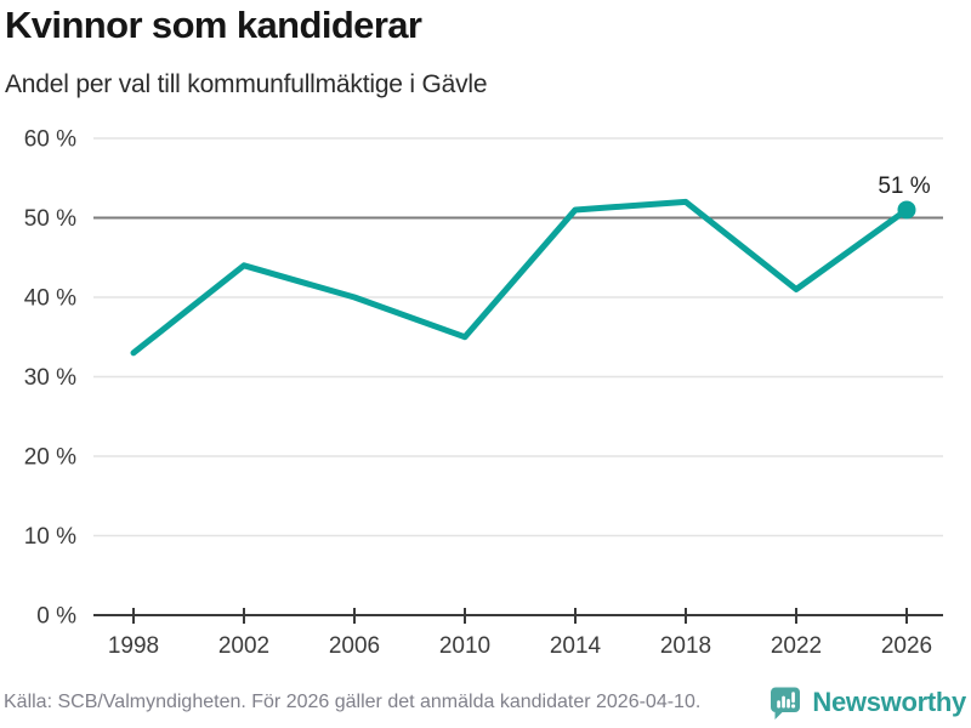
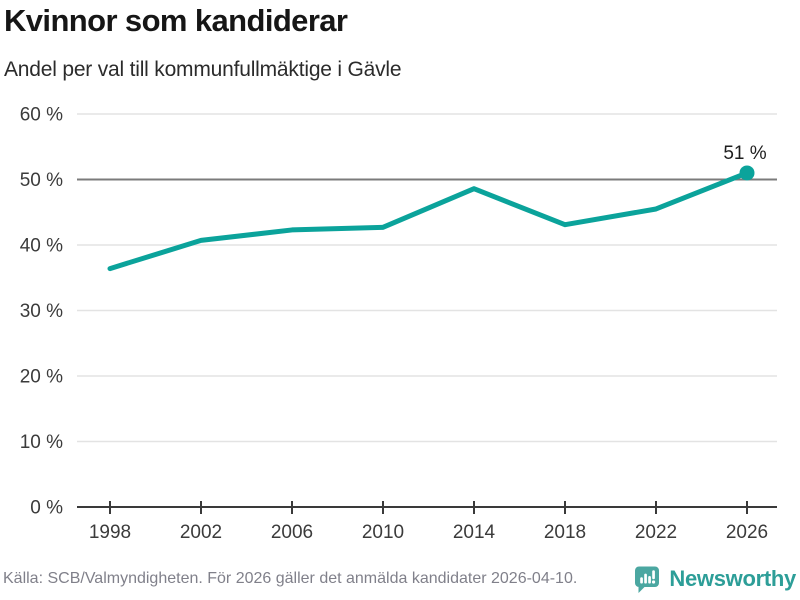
1998: 33% -> 36%
2002: 44% -> 41%
2006: 40% -> 42%
2010: 35% -> 43%
2014: 51% -> 49%
2018: 52% -> 43%
2022: 41% -> 46%
